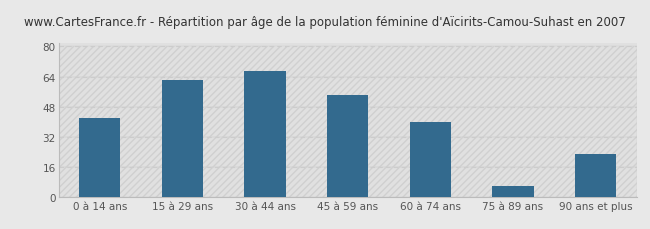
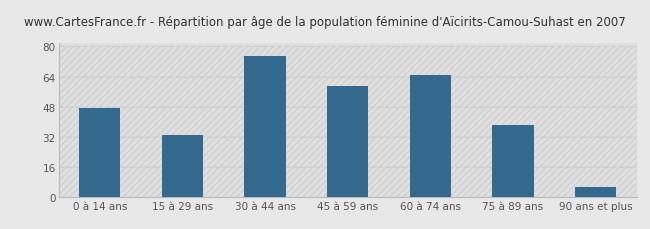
0 à 14 ans: 42 -> 47
15 à 29 ans: 62 -> 33
30 à 44 ans: 67 -> 75
45 à 59 ans: 54 -> 59
60 à 74 ans: 40 -> 65
75 à 89 ans: 6 -> 38
90 ans et plus: 23 -> 5
